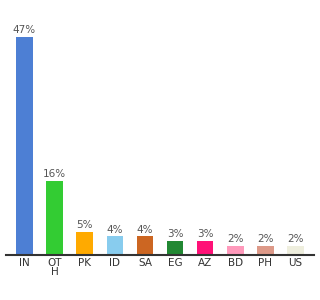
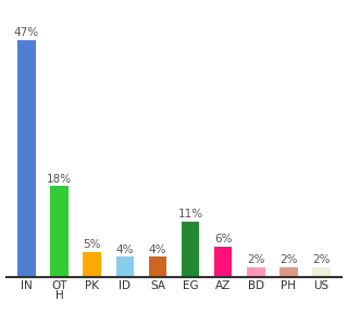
OT H: 16% -> 18%
EG: 3% -> 11%
AZ: 3% -> 6%
